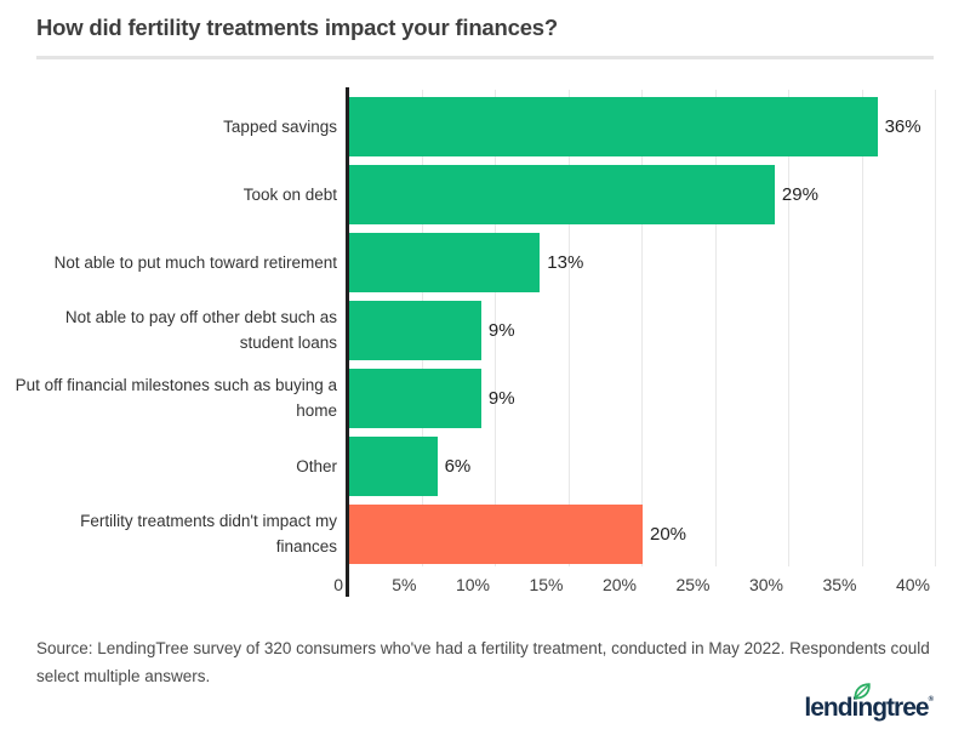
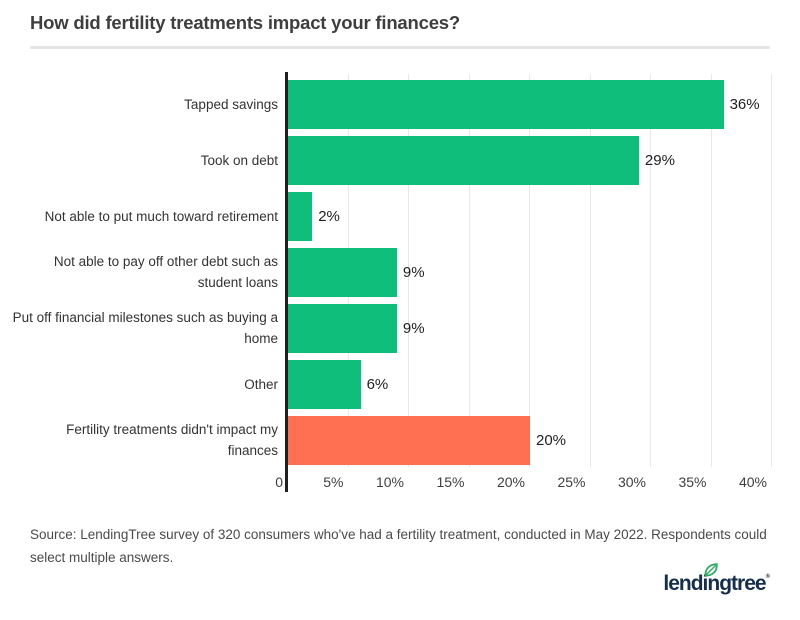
Not able to put much toward retirement: 13% -> 2%
